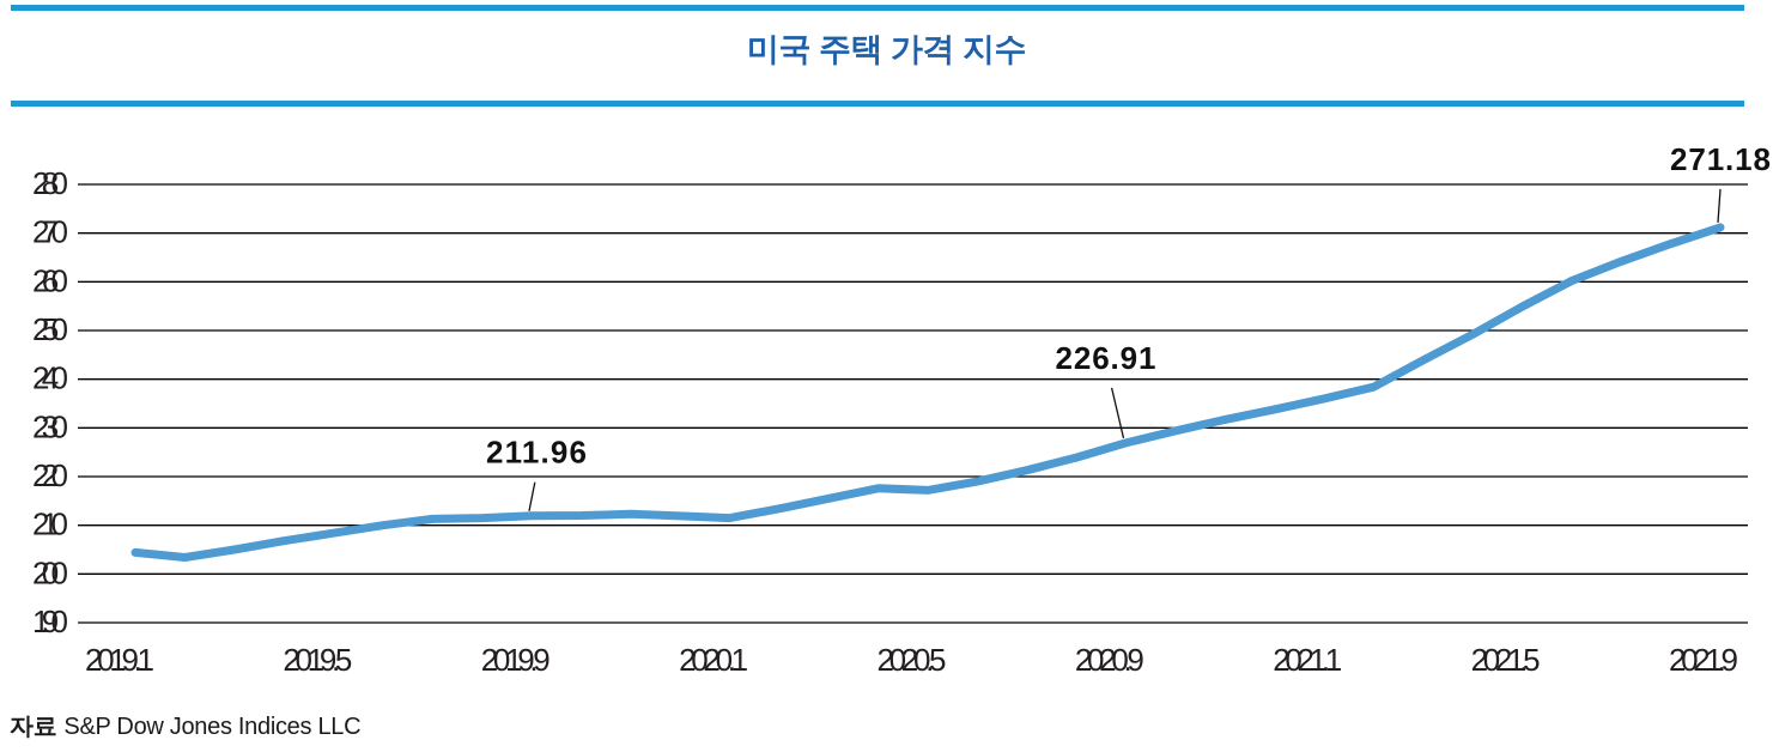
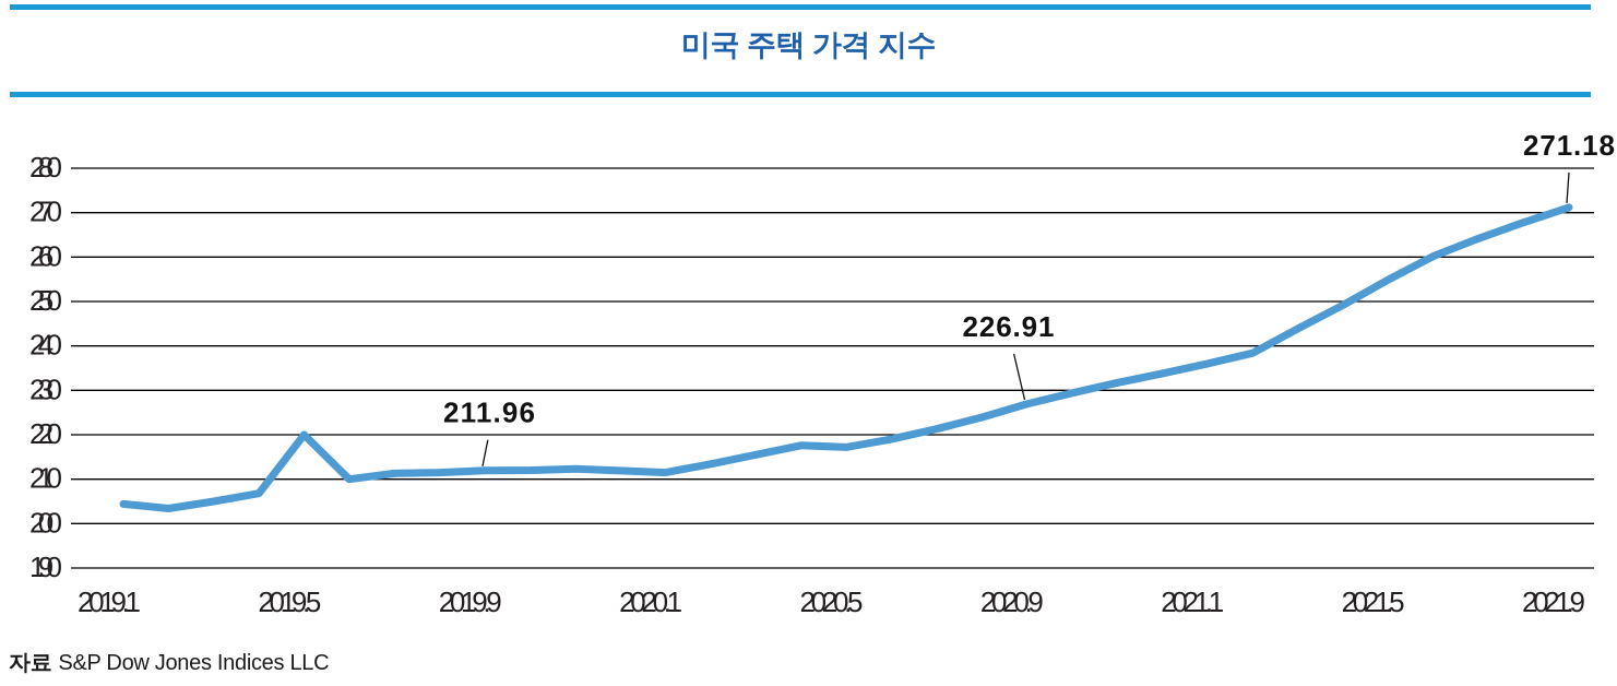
2019.5: 208 -> 220
